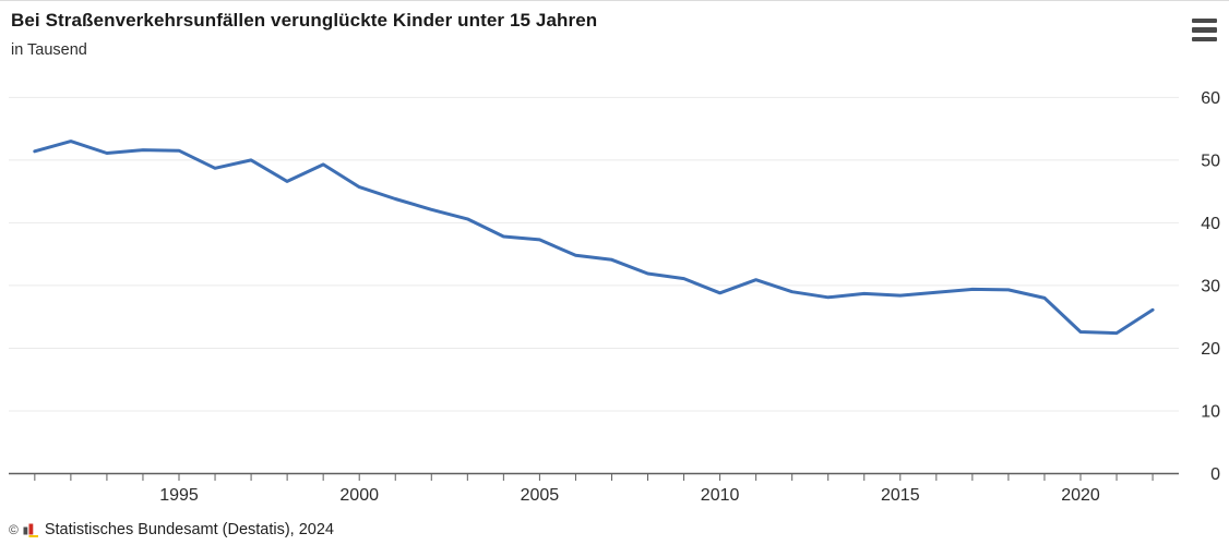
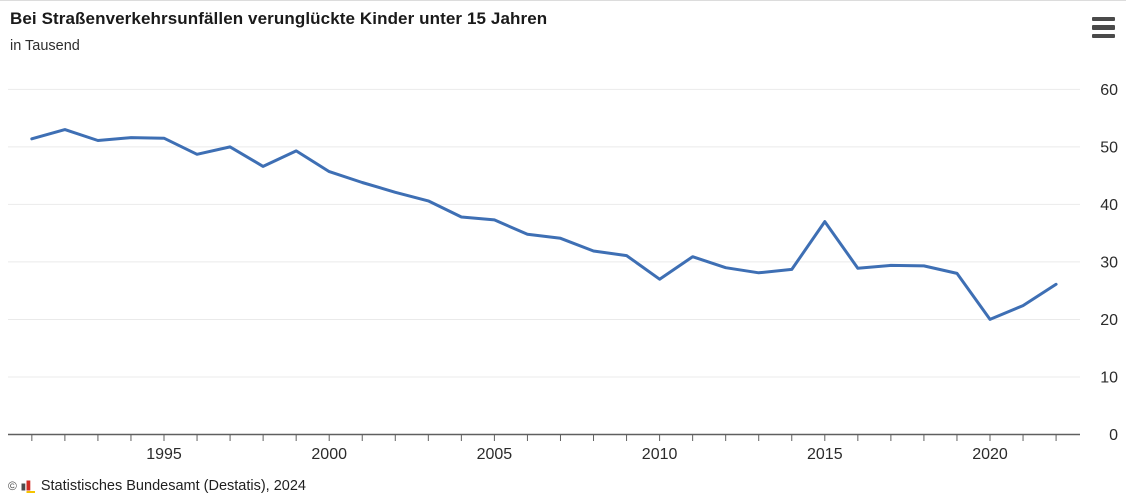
2010: 29 -> 27
2015: 28 -> 37
2020: 23 -> 20
